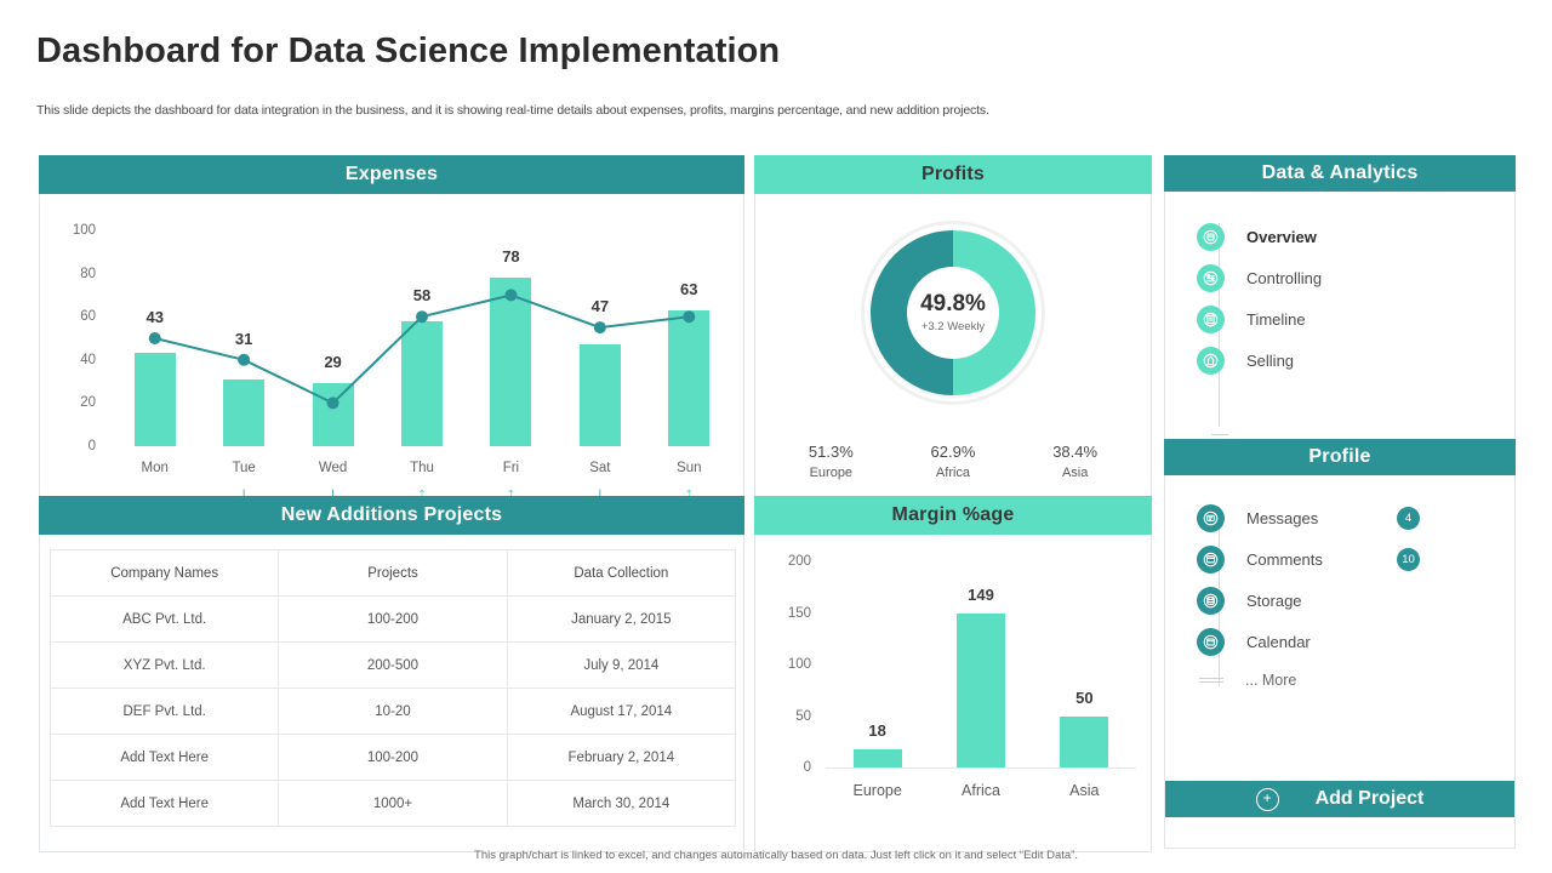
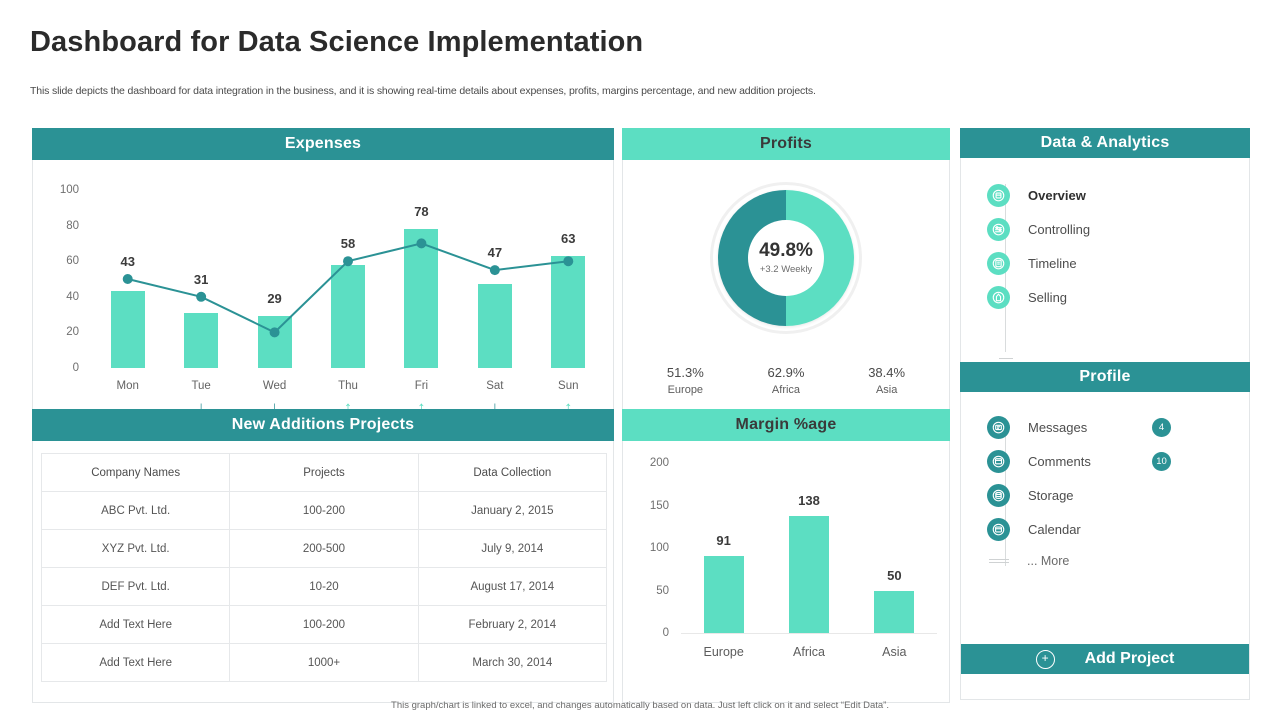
Margin %age/Europe: 18 -> 91
Margin %age/Africa: 149 -> 138
